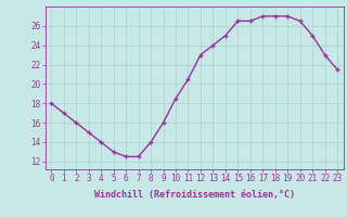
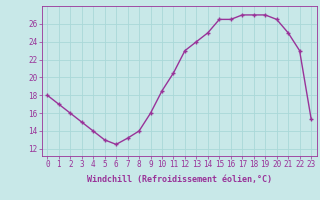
7: 12.5 -> 13.2
23: 21.5 -> 15.4
